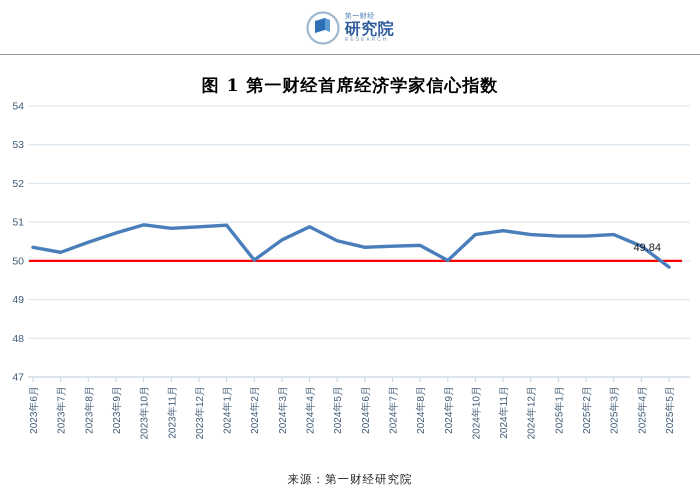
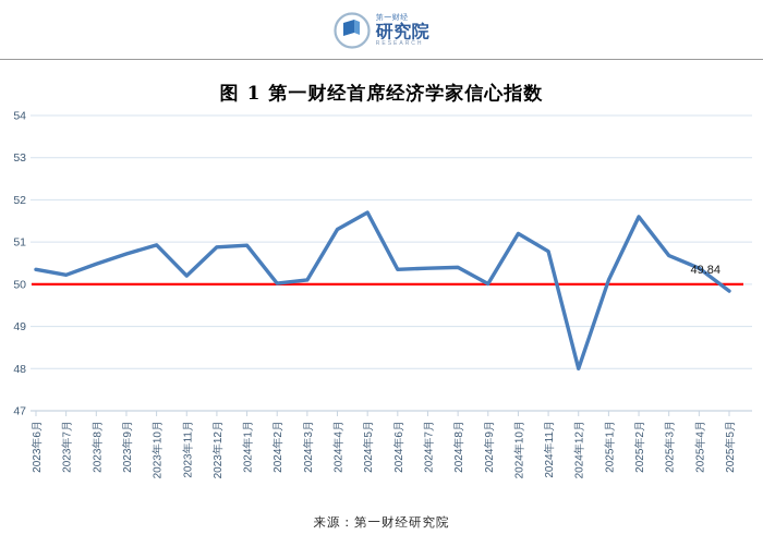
2023年11月: 50.8 -> 50.2
2024年3月: 50.5 -> 50.1
2024年4月: 50.9 -> 51.3
2024年5月: 50.5 -> 51.7
2024年10月: 50.7 -> 51.2
2024年12月: 50.7 -> 48.0
2025年1月: 50.6 -> 50.1
2025年2月: 50.6 -> 51.6
